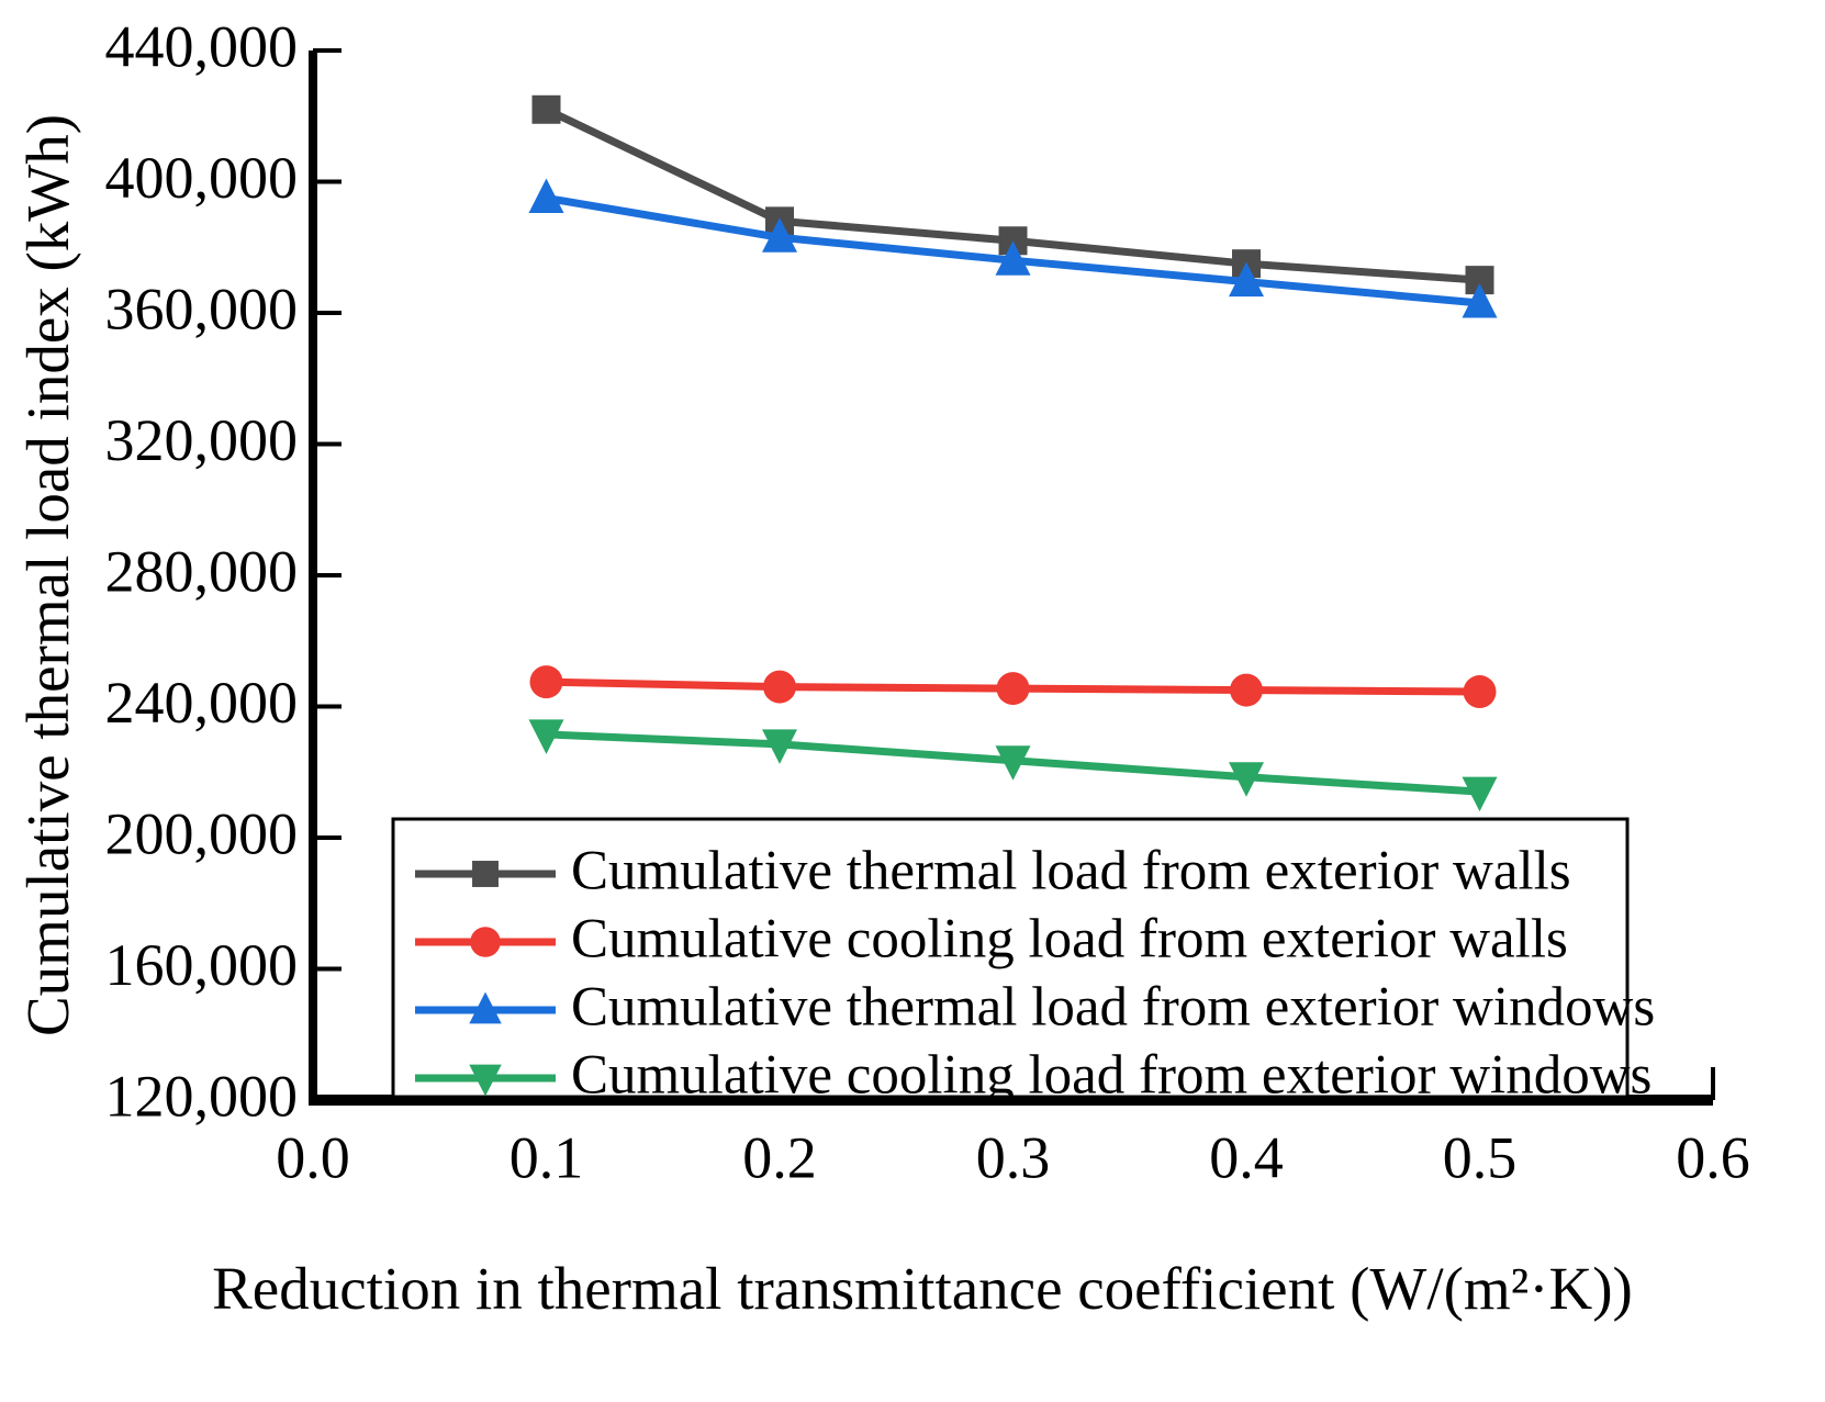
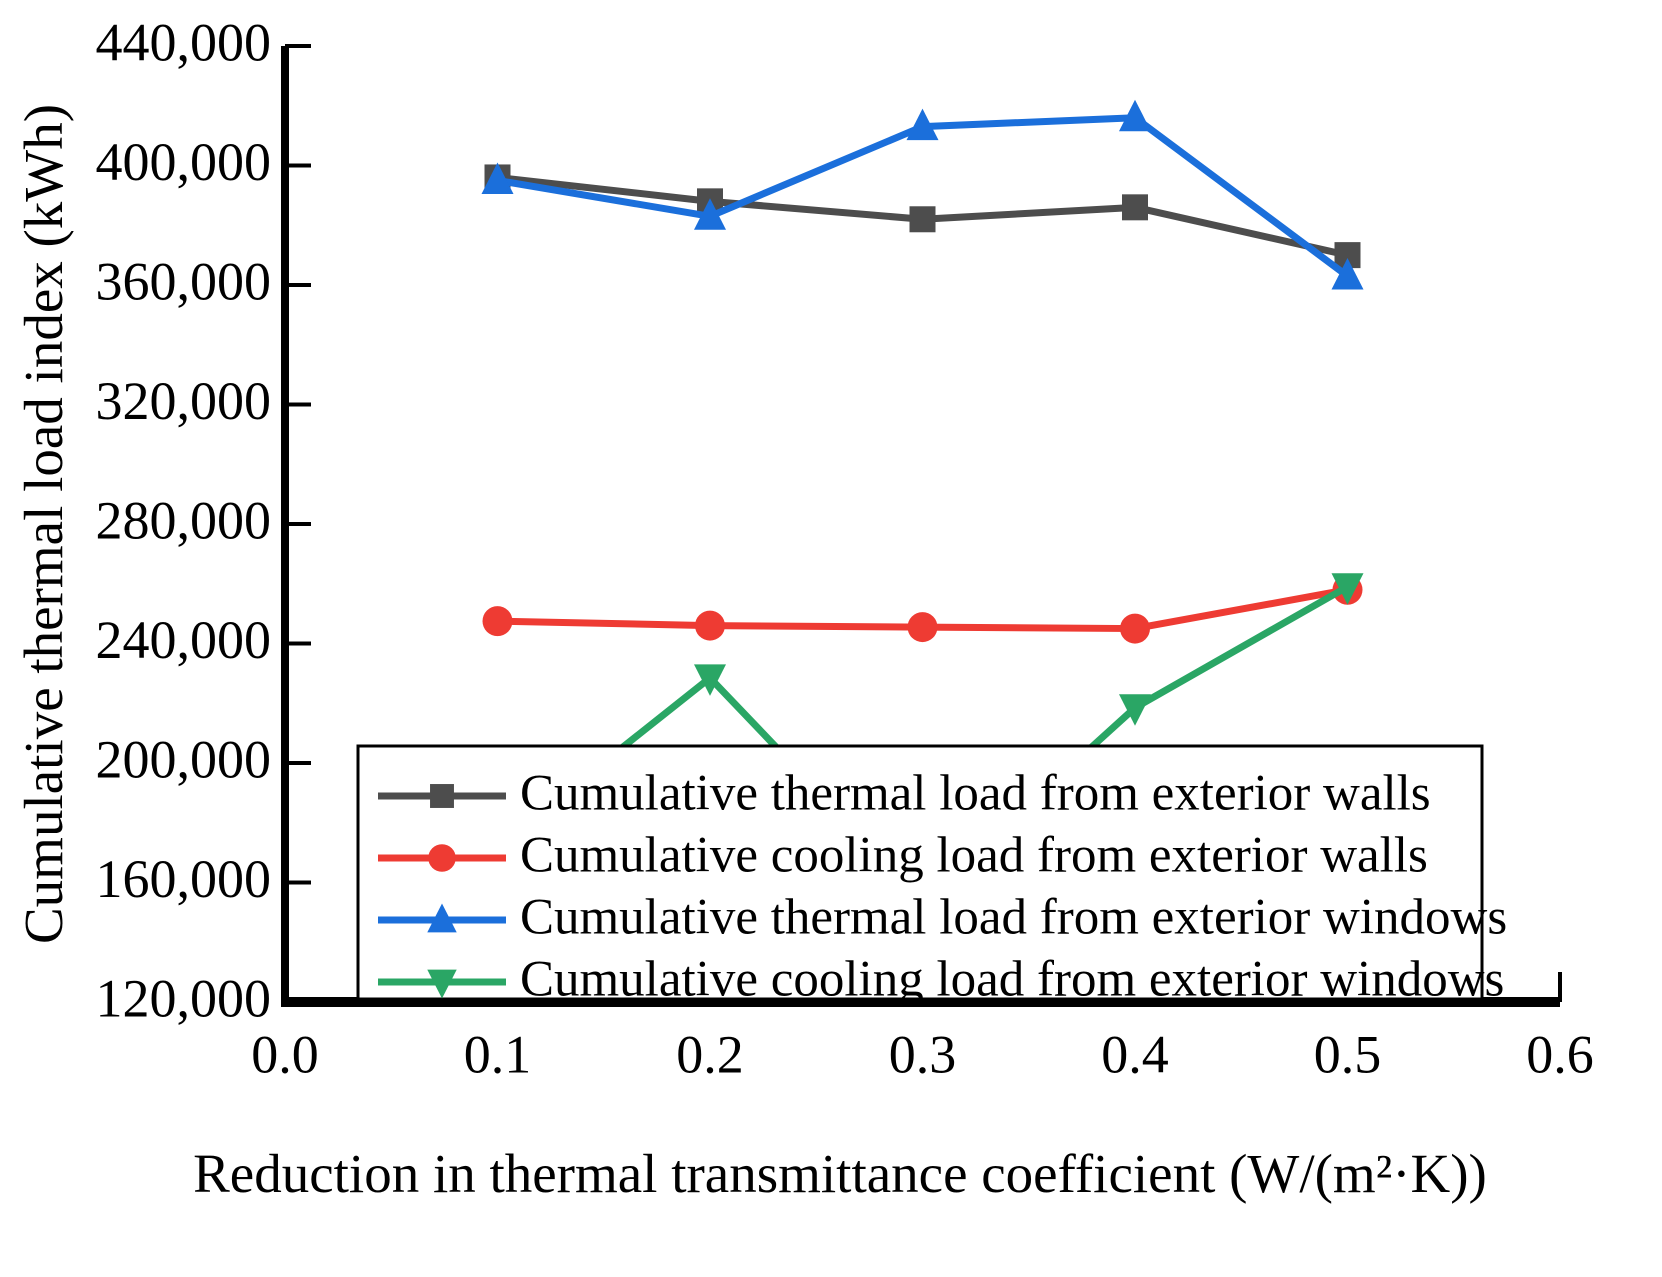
Cumulative thermal load from exterior walls/0.1: 422000 -> 396000
Cumulative cooling load from exterior windows/0.1: 232000 -> 172000
Cumulative thermal load from exterior windows/0.3: 376000 -> 413000
Cumulative cooling load from exterior windows/0.3: 224000 -> 154000
Cumulative thermal load from exterior walls/0.4: 375000 -> 386000
Cumulative thermal load from exterior windows/0.4: 370000 -> 416000
Cumulative cooling load from exterior walls/0.5: 244000 -> 258000
Cumulative cooling load from exterior windows/0.5: 214000 -> 259000
